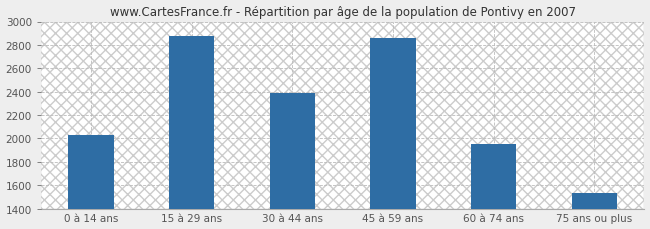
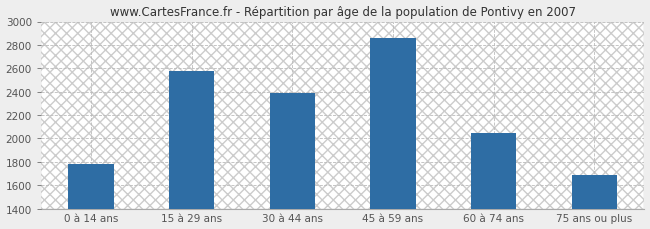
0 à 14 ans: 2030 -> 1780
15 à 29 ans: 2880 -> 2580
60 à 74 ans: 1960 -> 2050
75 ans ou plus: 1540 -> 1690
